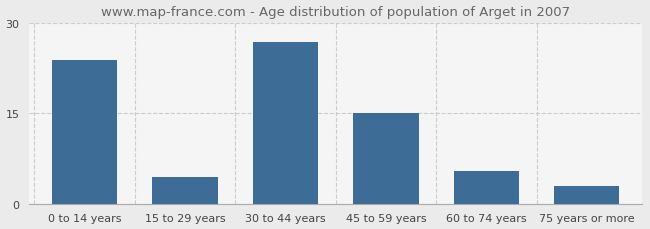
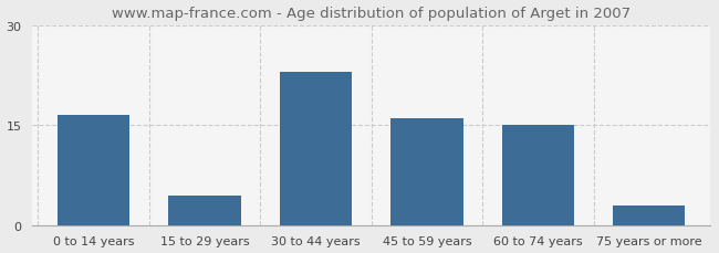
0 to 14 years: 23.8 -> 16.5
30 to 44 years: 26.8 -> 23.0
45 to 59 years: 15.0 -> 16.0
60 to 74 years: 5.4 -> 15.0
